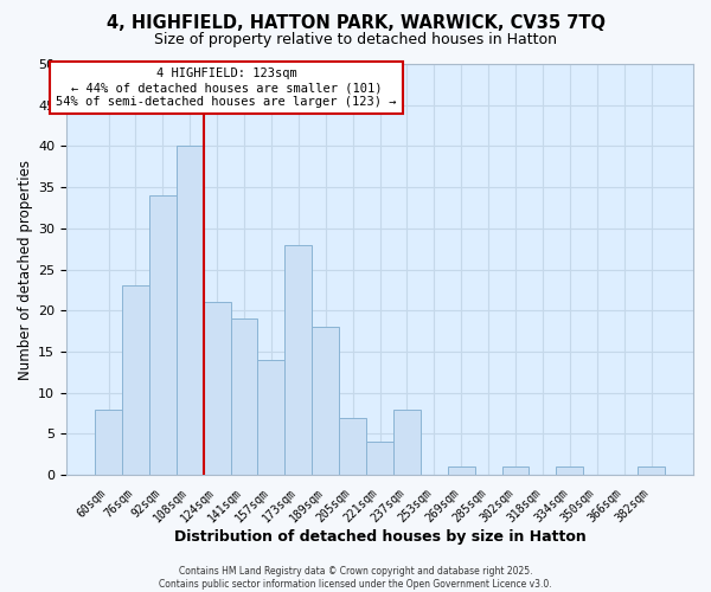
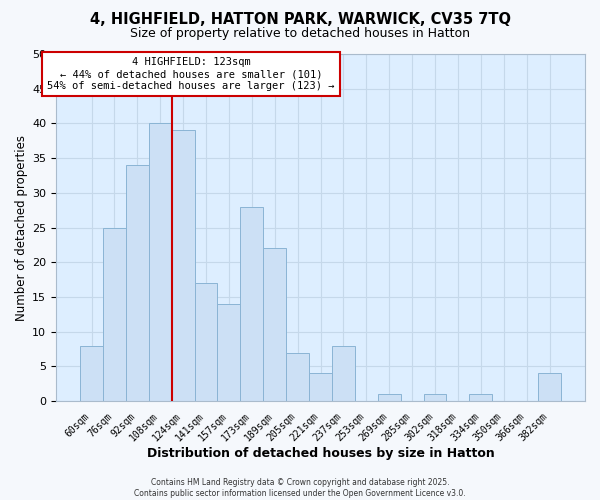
76sqm: 23 -> 25
124sqm: 21 -> 39
141sqm: 19 -> 17
189sqm: 18 -> 22
382sqm: 1 -> 4
